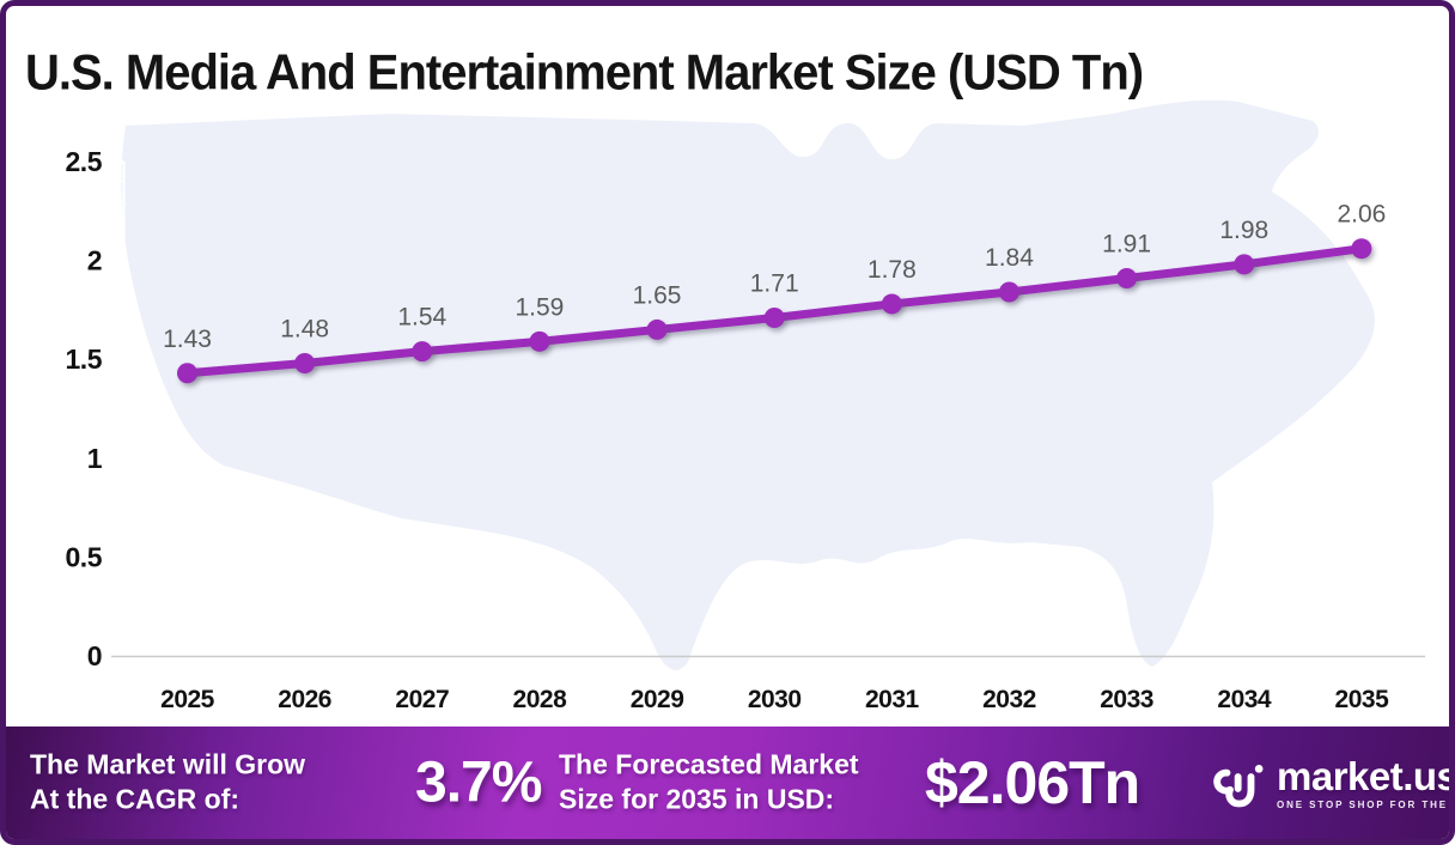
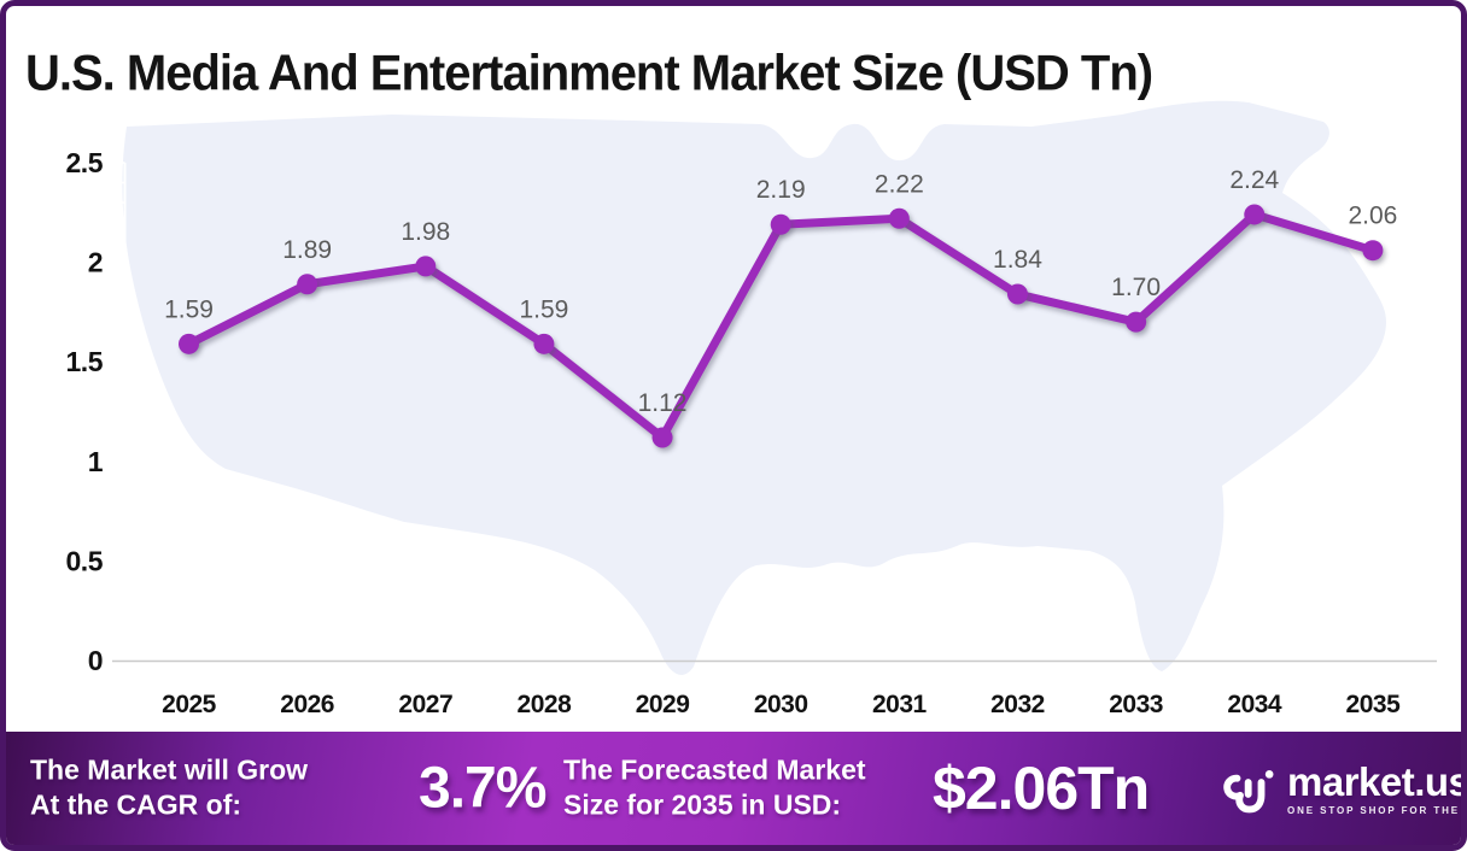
2025: 1.43 -> 1.59
2026: 1.48 -> 1.89
2027: 1.54 -> 1.98
2029: 1.65 -> 1.12
2030: 1.71 -> 2.19
2031: 1.78 -> 2.22
2033: 1.91 -> 1.70
2034: 1.98 -> 2.24
